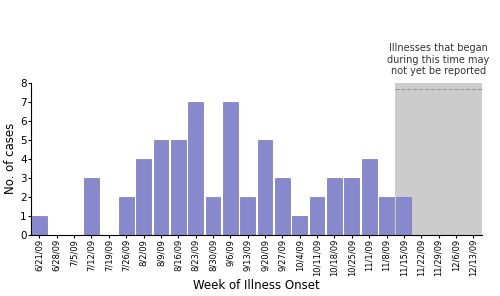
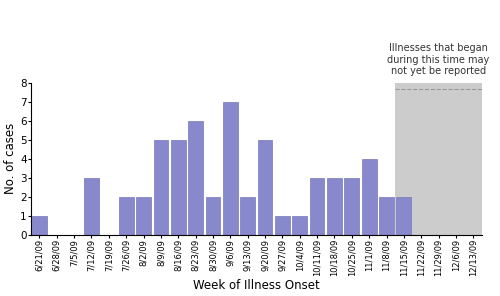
8/2/09: 4 -> 2
8/23/09: 7 -> 6
9/27/09: 3 -> 1
10/11/09: 2 -> 3
